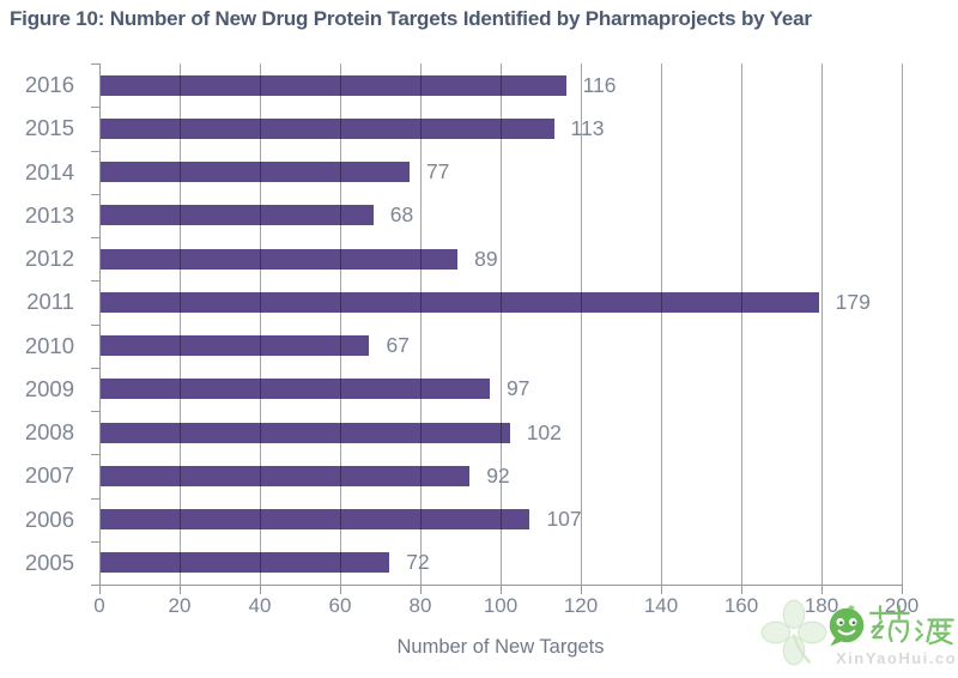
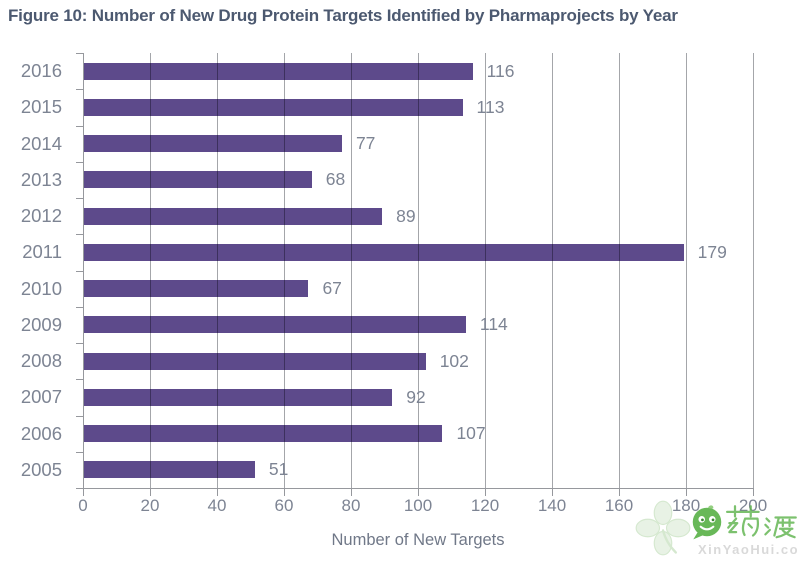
2009: 97 -> 114
2005: 72 -> 51
